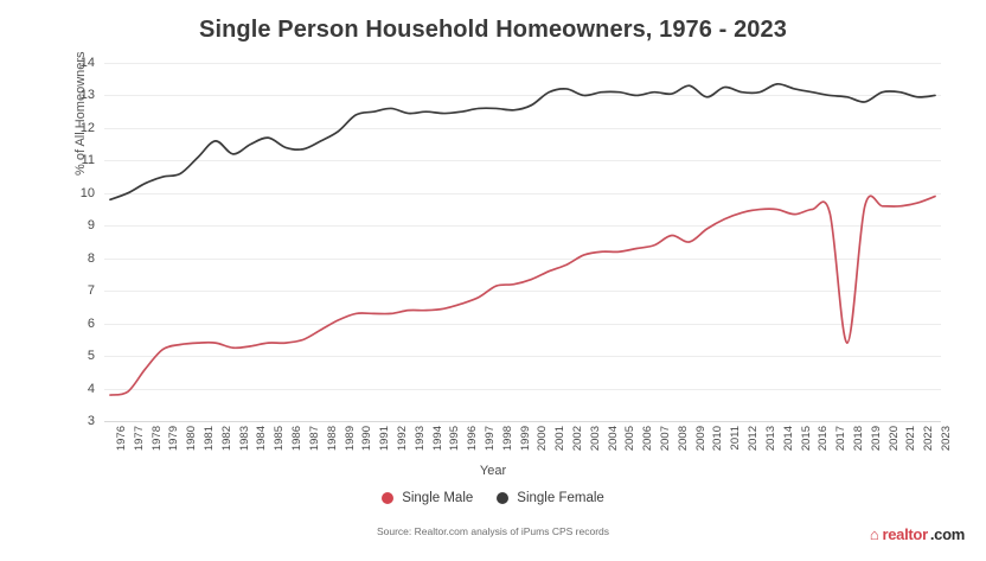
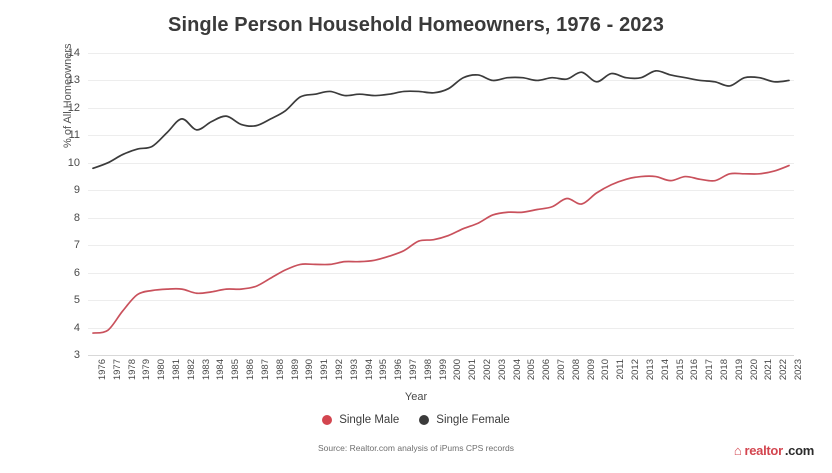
Single Male/2018: 5.4 -> 9.3
